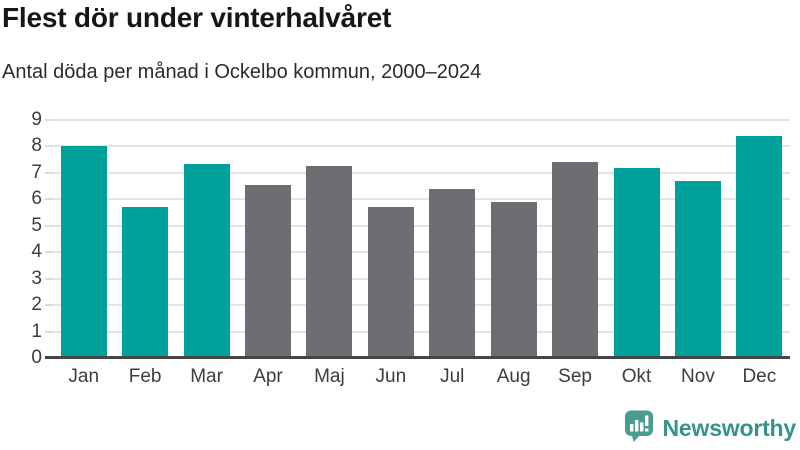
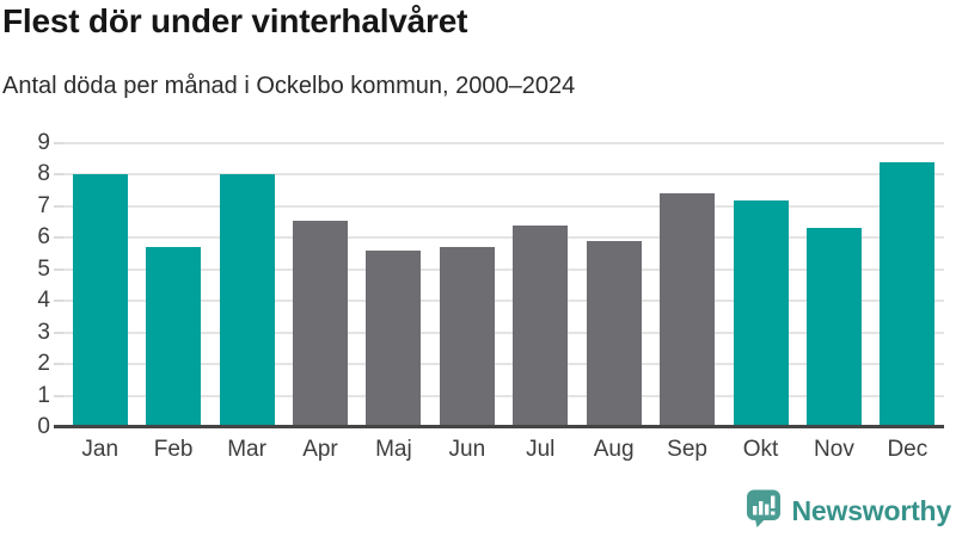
Mar: 7.3 -> 8.0
Maj: 7.2 -> 5.6
Nov: 6.7 -> 6.3
